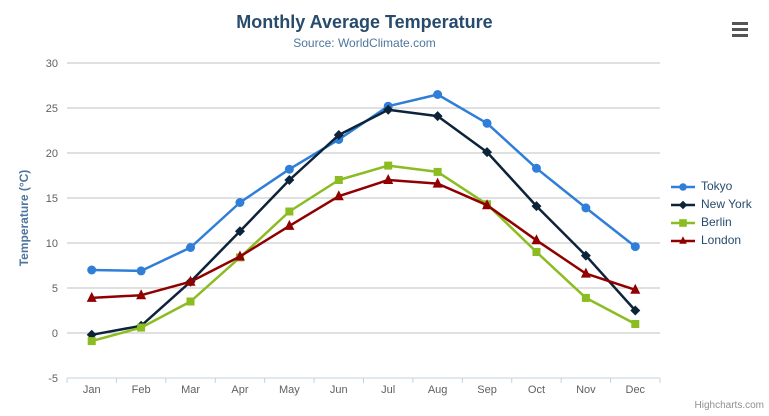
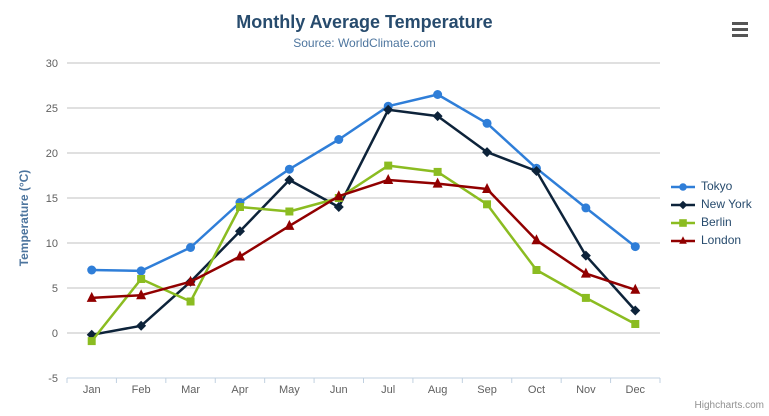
Berlin/Feb: 1 -> 6
Berlin/Apr: 8 -> 14
New York/Jun: 22 -> 14
Berlin/Jun: 17 -> 15
London/Sep: 14 -> 16
New York/Oct: 14 -> 18
Berlin/Oct: 9 -> 7
